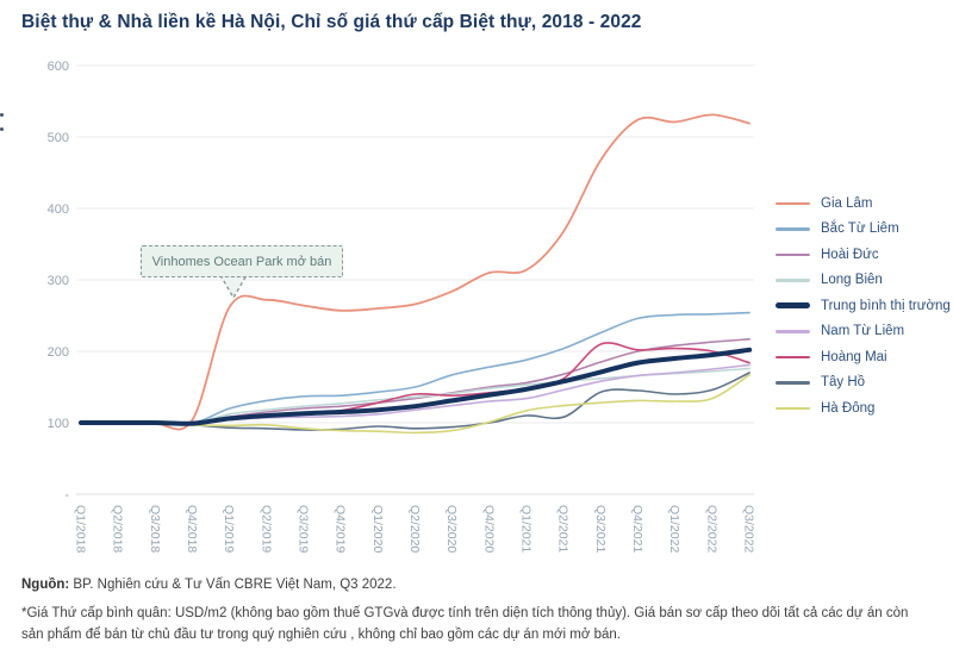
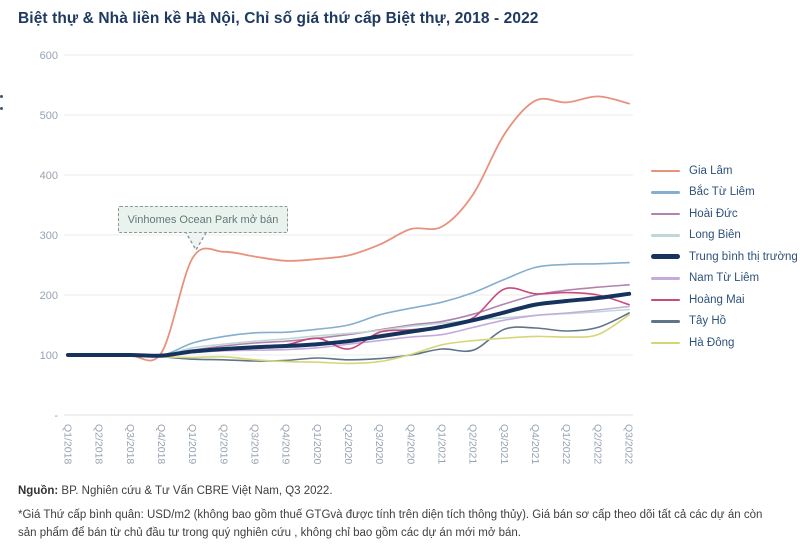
Hoàng Mai/Q2/2020: 140 -> 110
